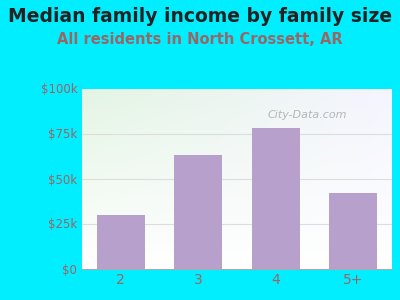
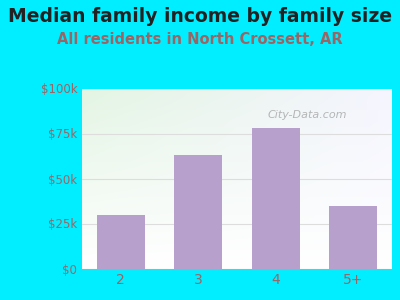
5+: $42k -> $35k
